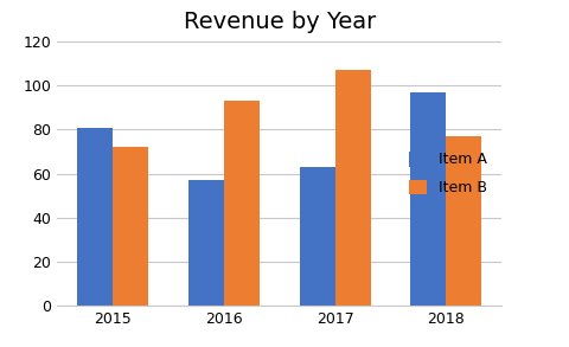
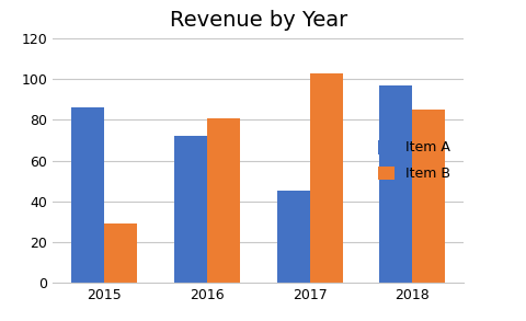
Item A/2015: 81 -> 86
Item B/2015: 72 -> 29
Item A/2016: 57 -> 72
Item B/2016: 93 -> 81
Item A/2017: 63 -> 45
Item B/2017: 107 -> 103
Item B/2018: 77 -> 85
